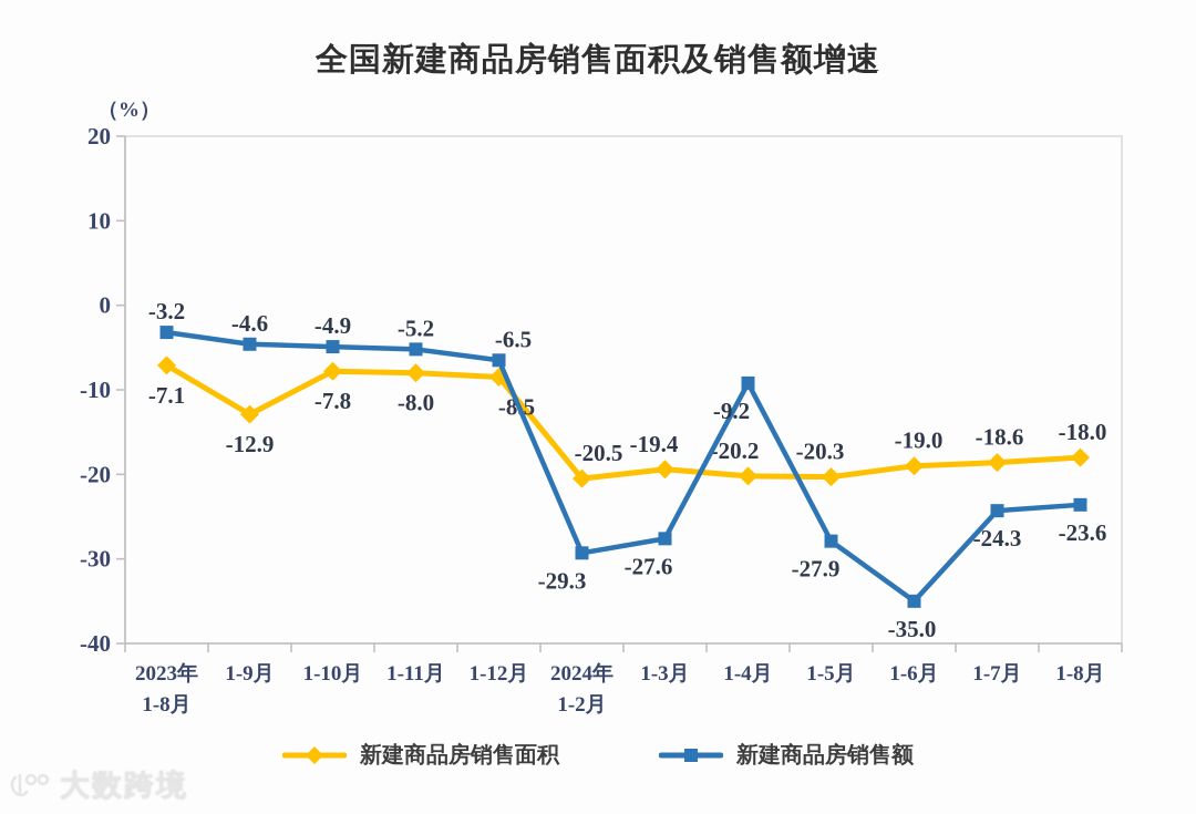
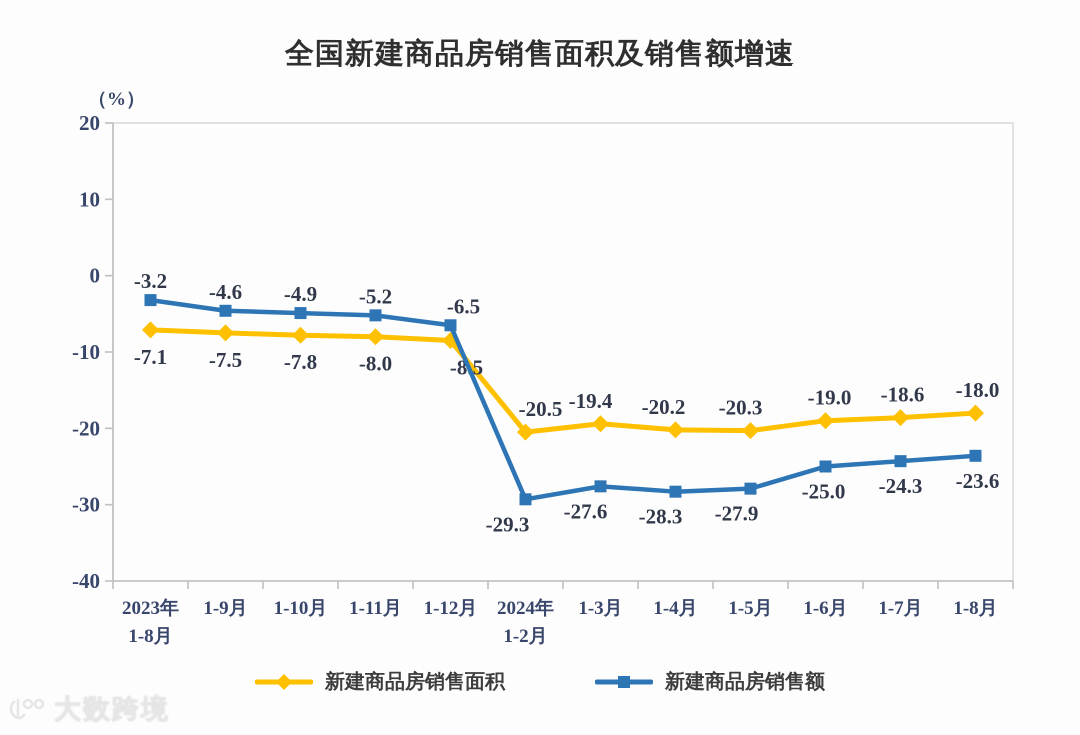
新建商品房销售面积/1-9月: -12.9 -> -7.5
新建商品房销售额/1-4月: -9.2 -> -28.3
新建商品房销售额/1-6月: -35.0 -> -25.0
